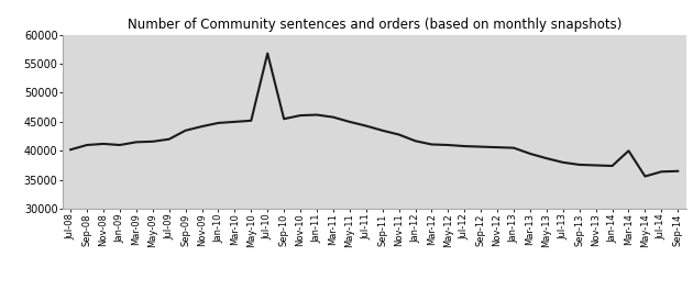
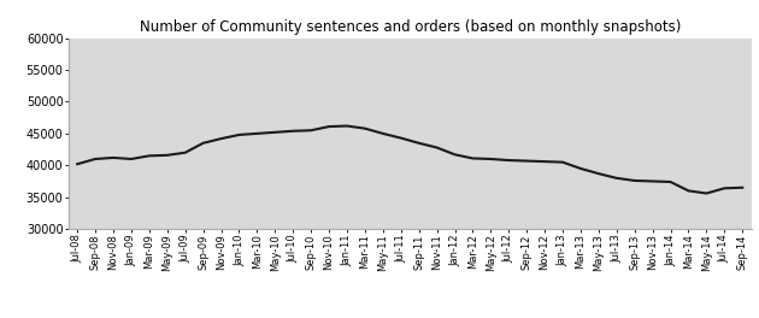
Jul-10: 56800 -> 45400
Mar-14: 40000 -> 36000
